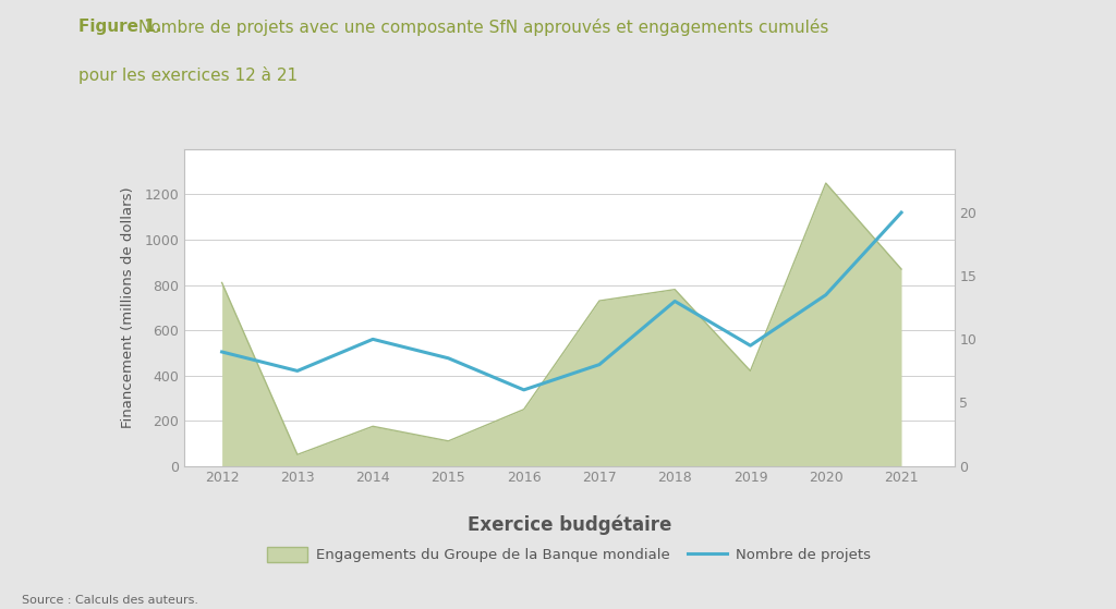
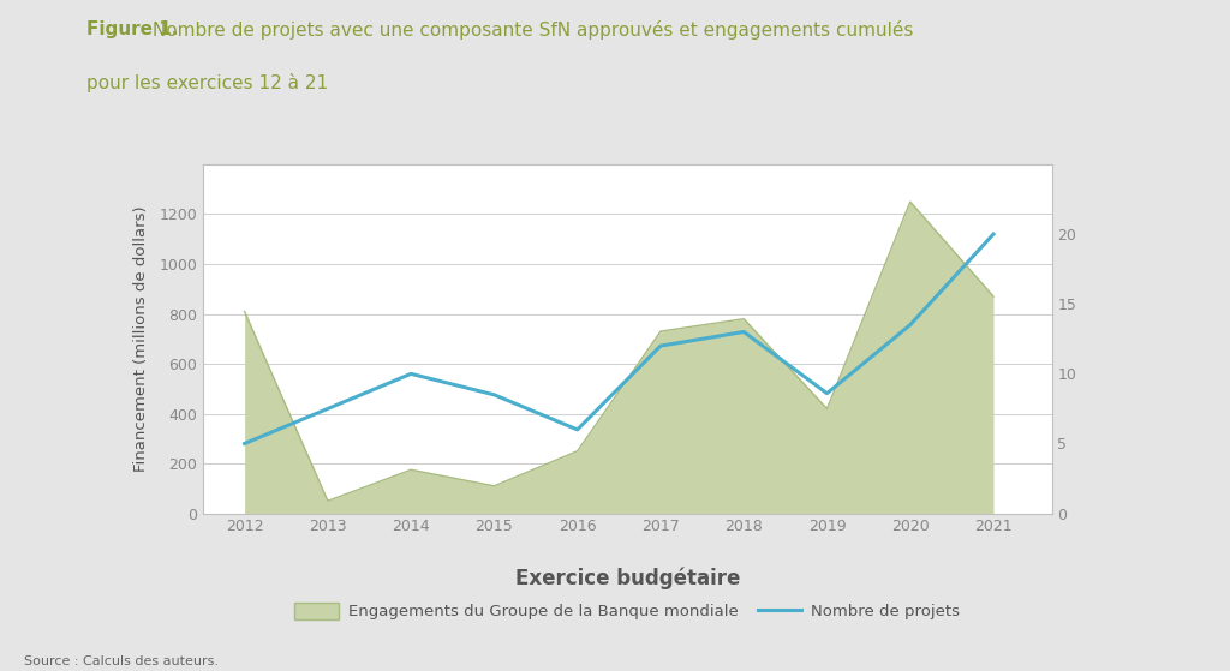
Nombre de projets/2012: 9.0 -> 5.0
Nombre de projets/2017: 8.0 -> 12.0
Nombre de projets/2019: 9.5 -> 8.6
